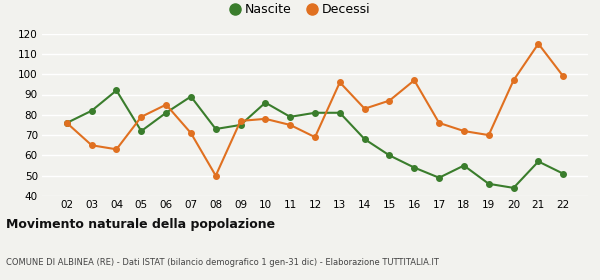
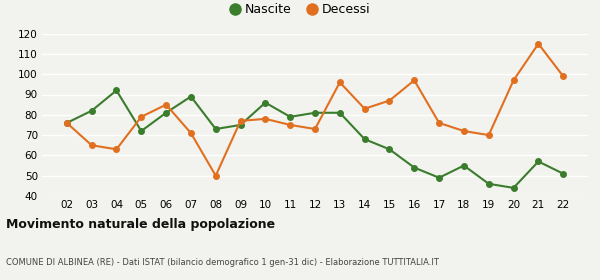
Decessi/12: 69 -> 73
Nascite/15: 60 -> 63
